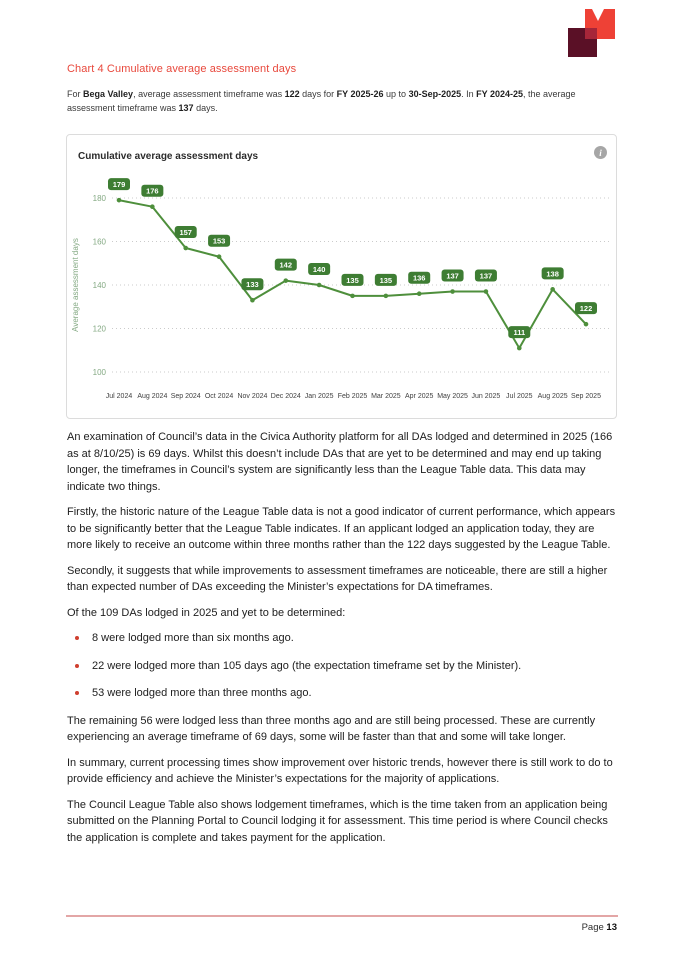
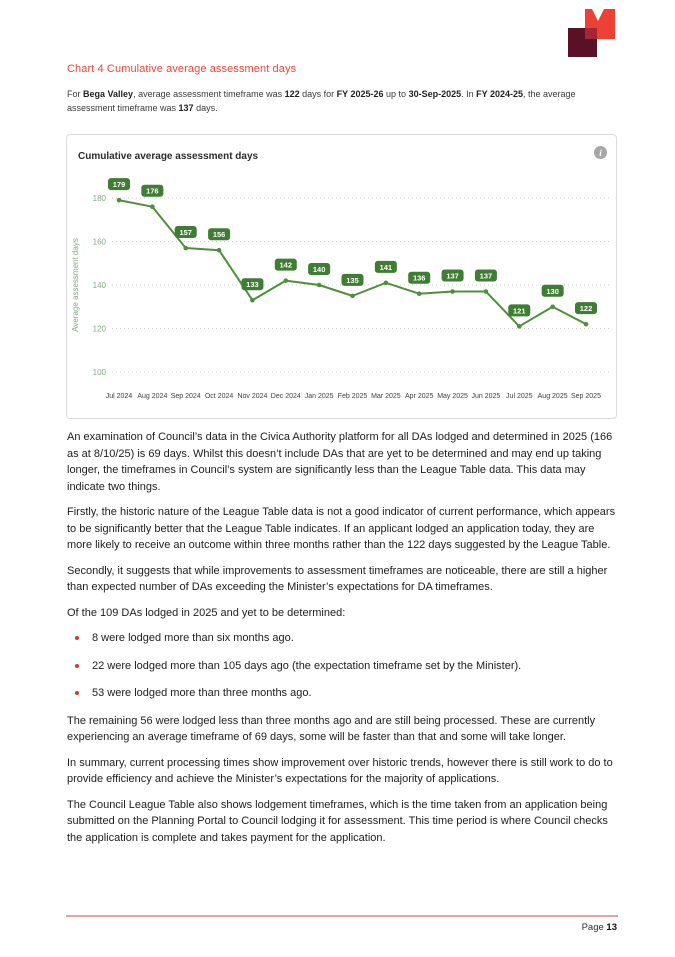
Oct 2024: 153 -> 156
Mar 2025: 135 -> 141
Jul 2025: 111 -> 121
Aug 2025: 138 -> 130
